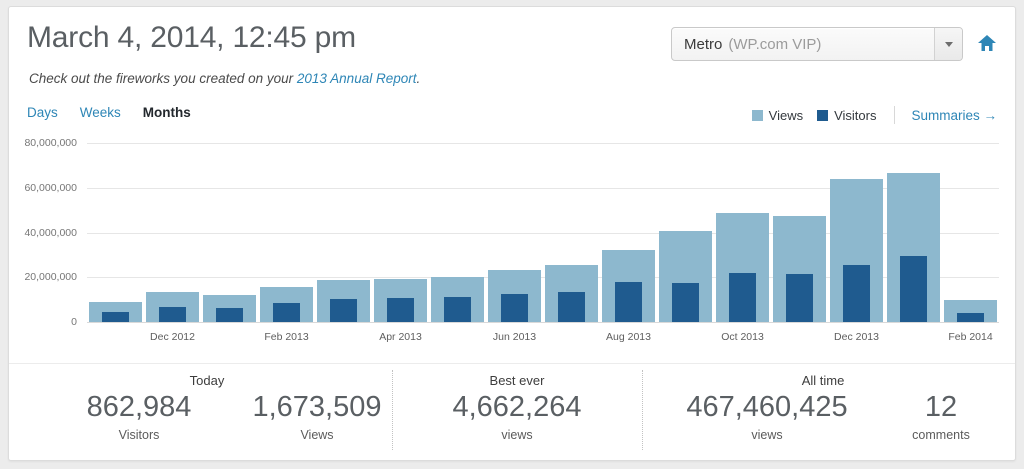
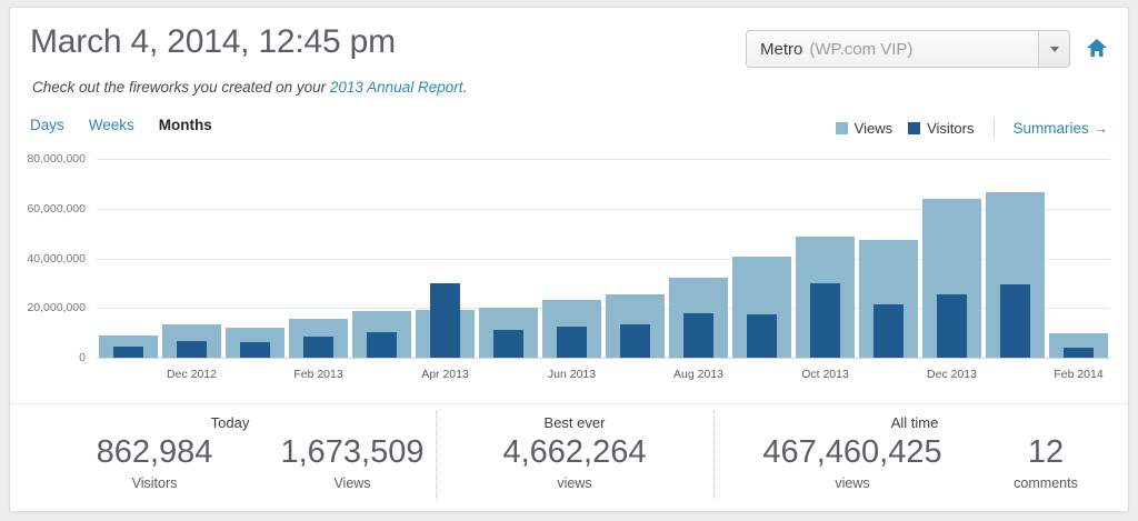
Visitors/Apr 2013: 11000000 -> 30000000
Visitors/Oct 2013: 22000000 -> 30000000
